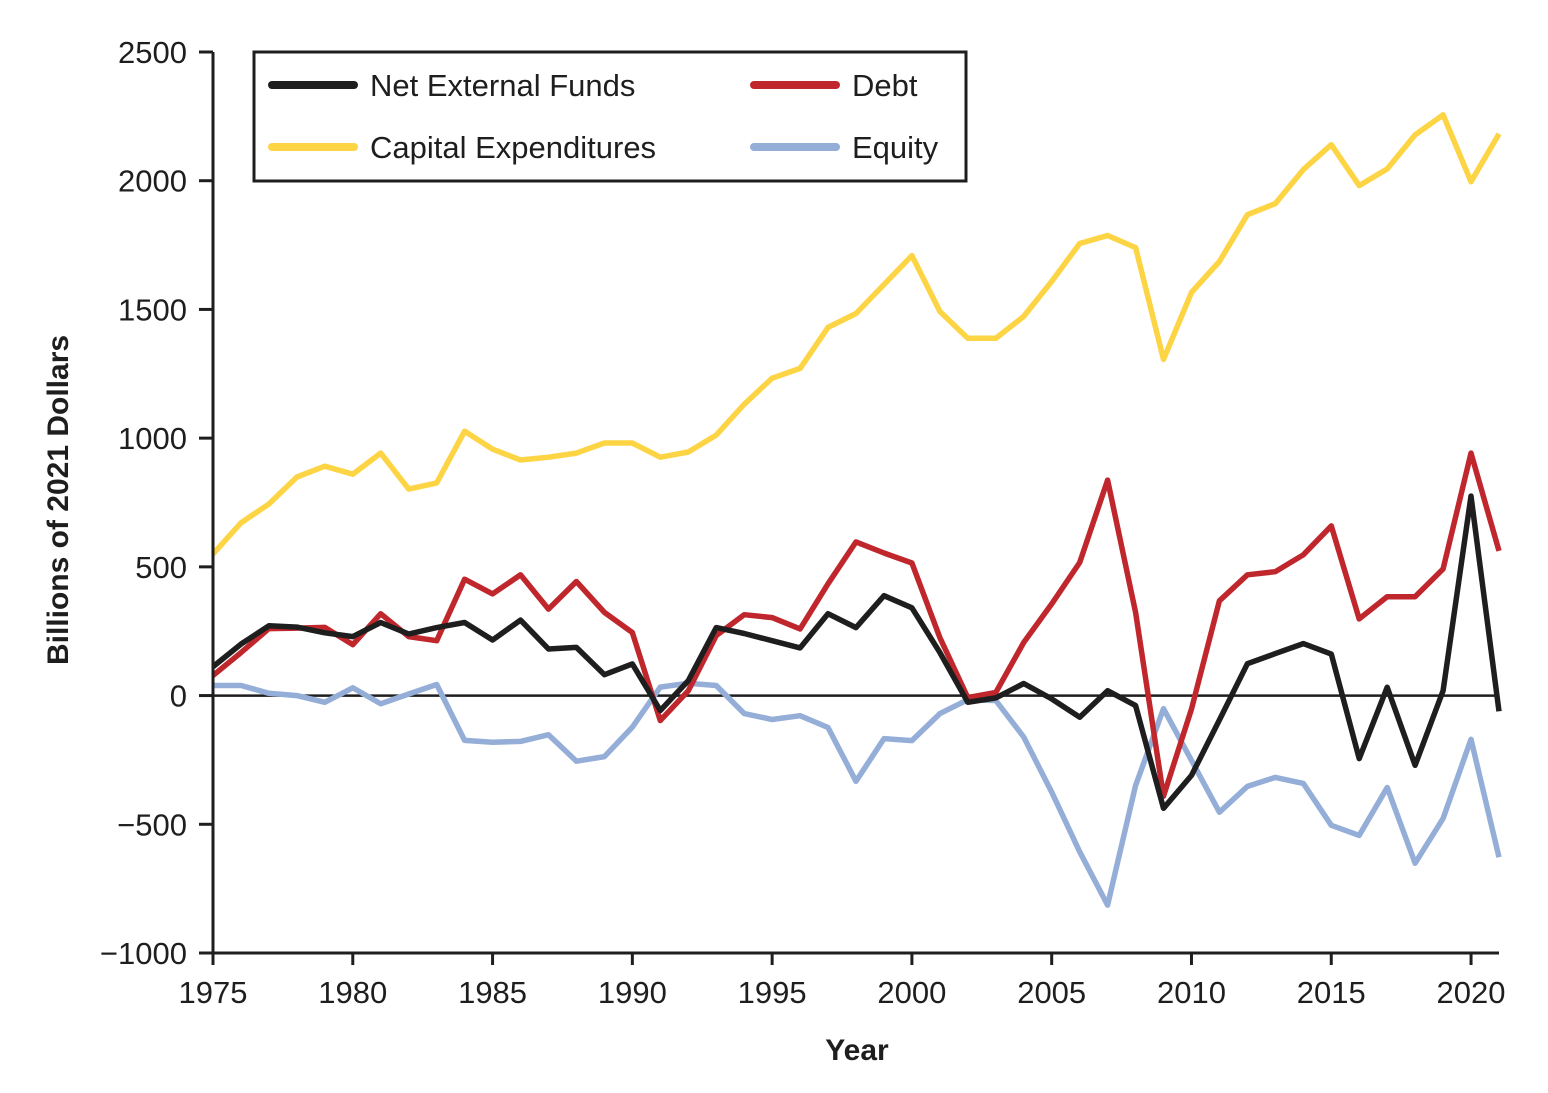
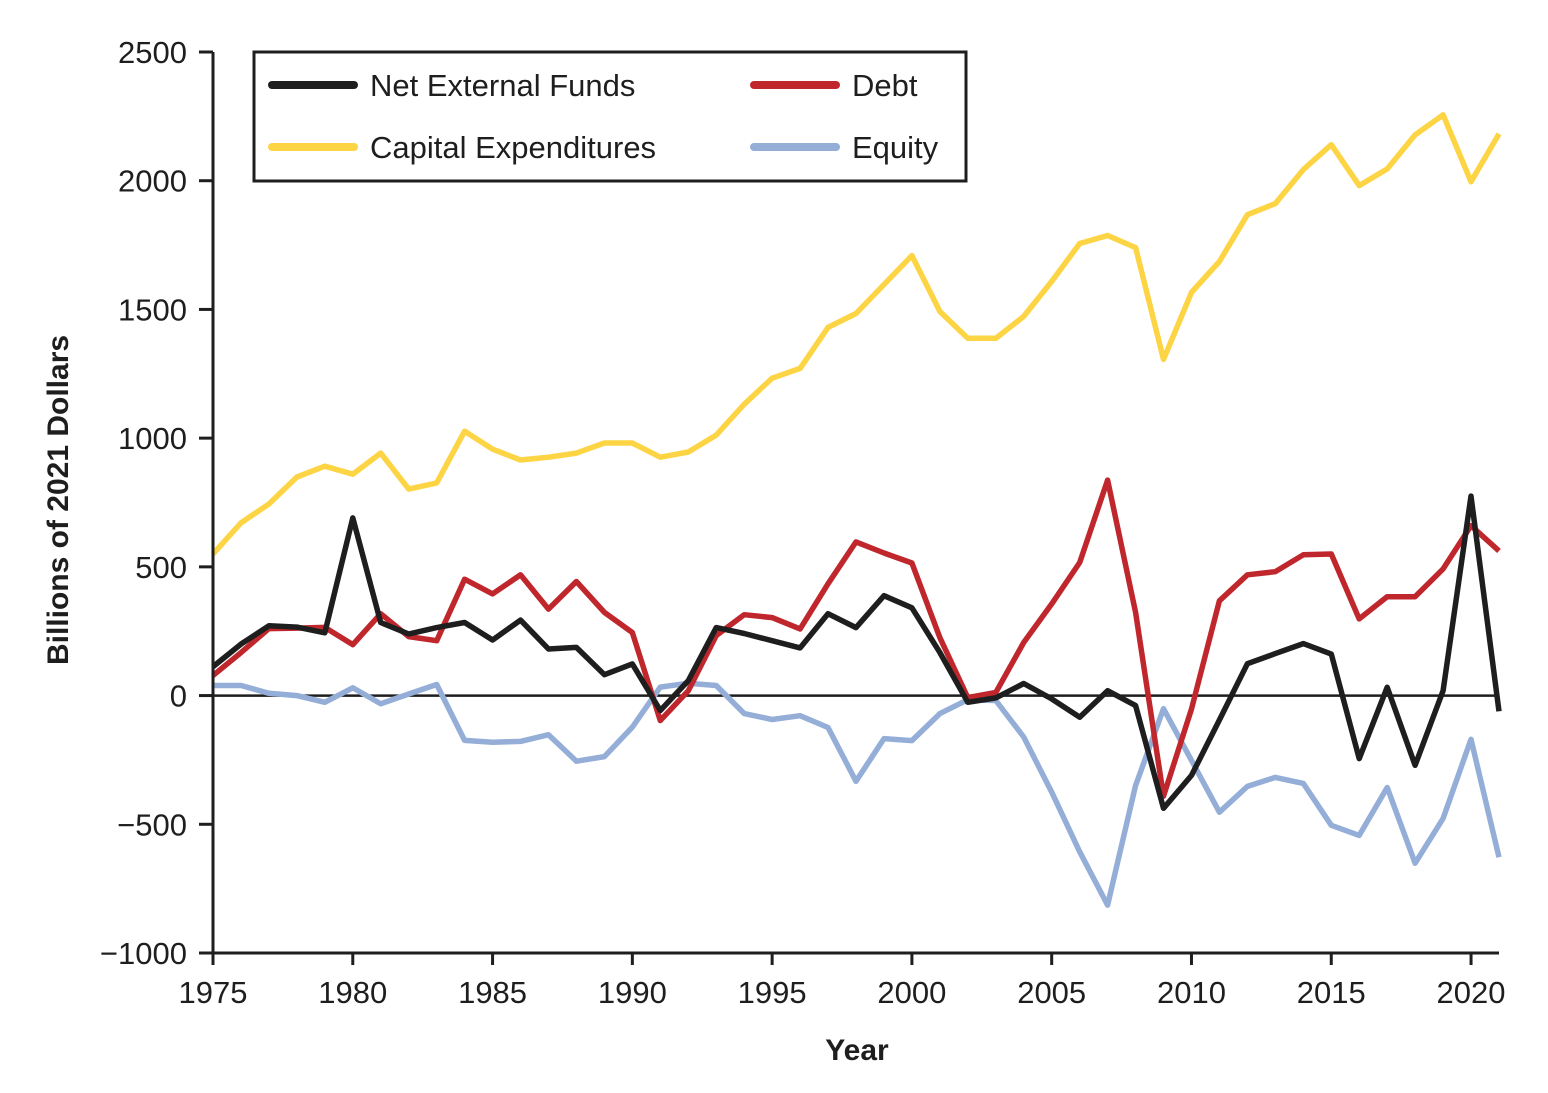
Net External Funds/1980: 230 -> 690
Debt/2015: 660 -> 550
Debt/2020: 940 -> 660
